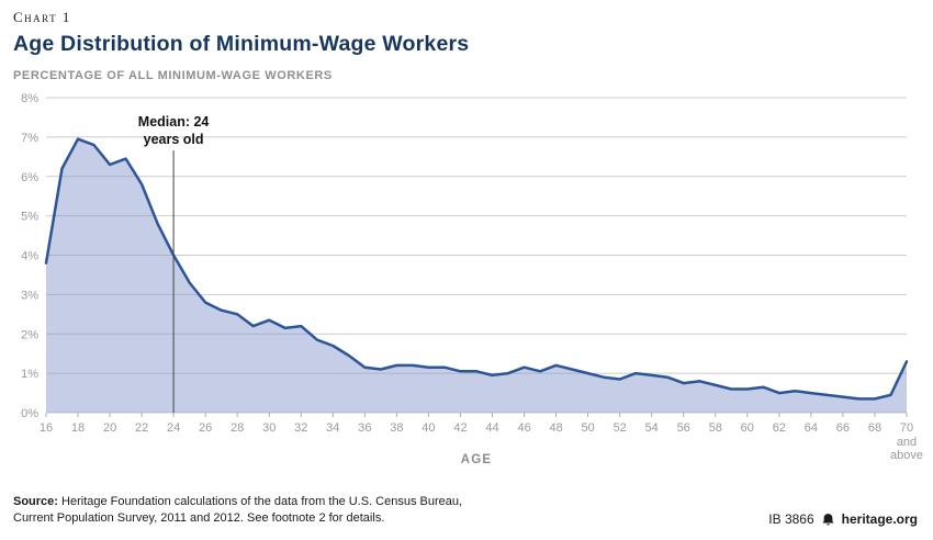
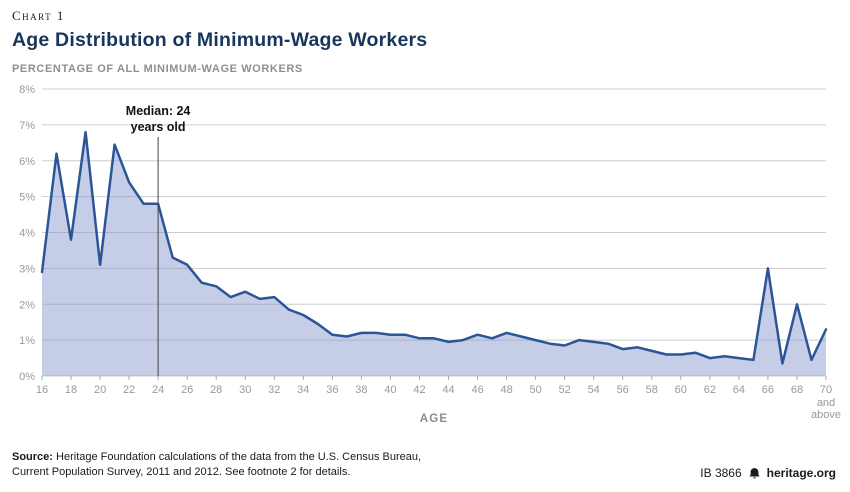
16: 3.8% -> 2.9%
18: 7.0% -> 3.8%
20: 6.3% -> 3.1%
22: 5.8% -> 5.4%
24: 4.0% -> 4.8%
26: 2.8% -> 3.1%
66: 0.4% -> 3.0%
68: 0.3% -> 2.0%
